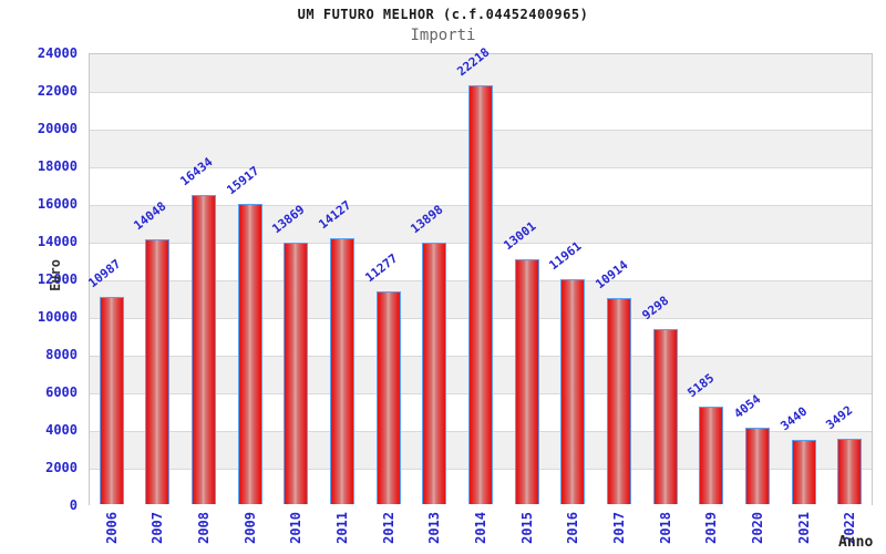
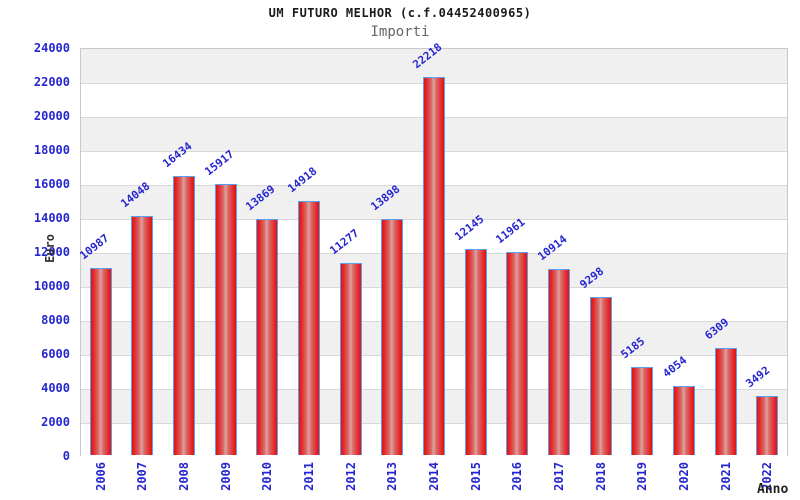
2011: 14127 -> 14918
2015: 13001 -> 12145
2021: 3440 -> 6309
